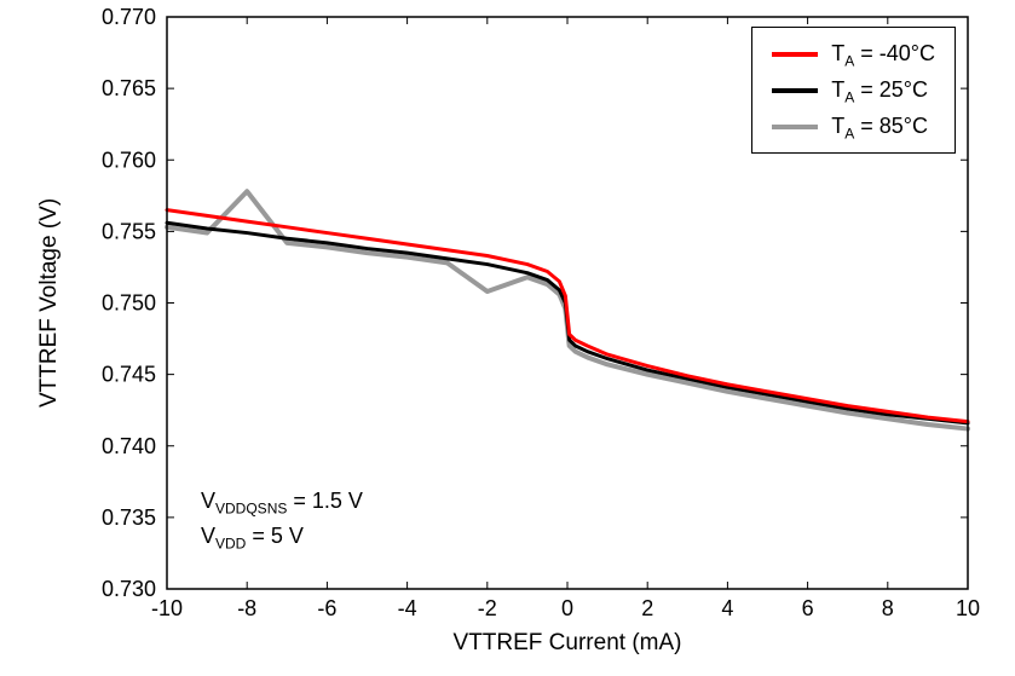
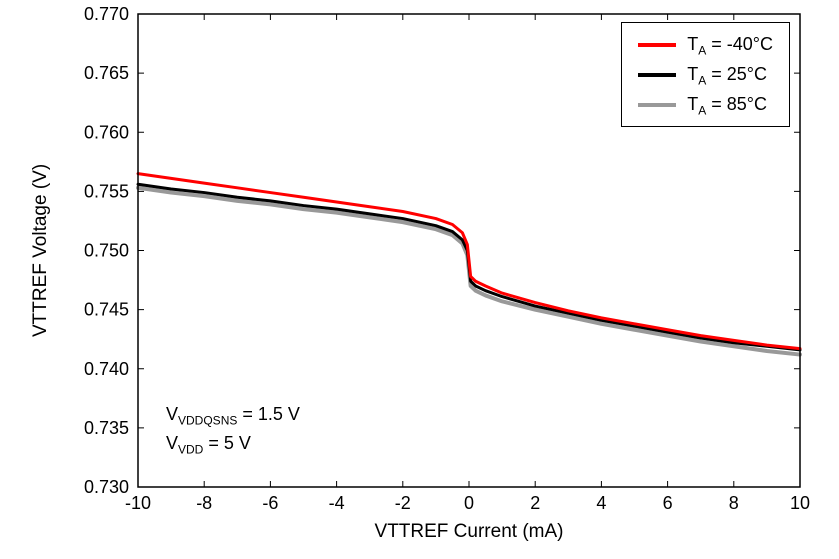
TA = 85°C/-8: 0.7578 -> 0.7546
TA = 85°C/-2: 0.7508 -> 0.7524
